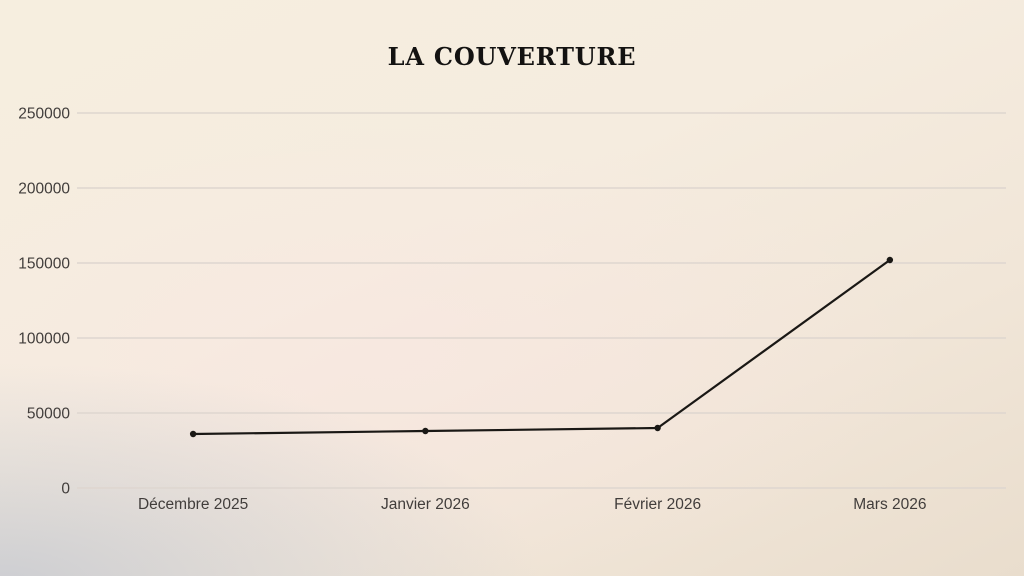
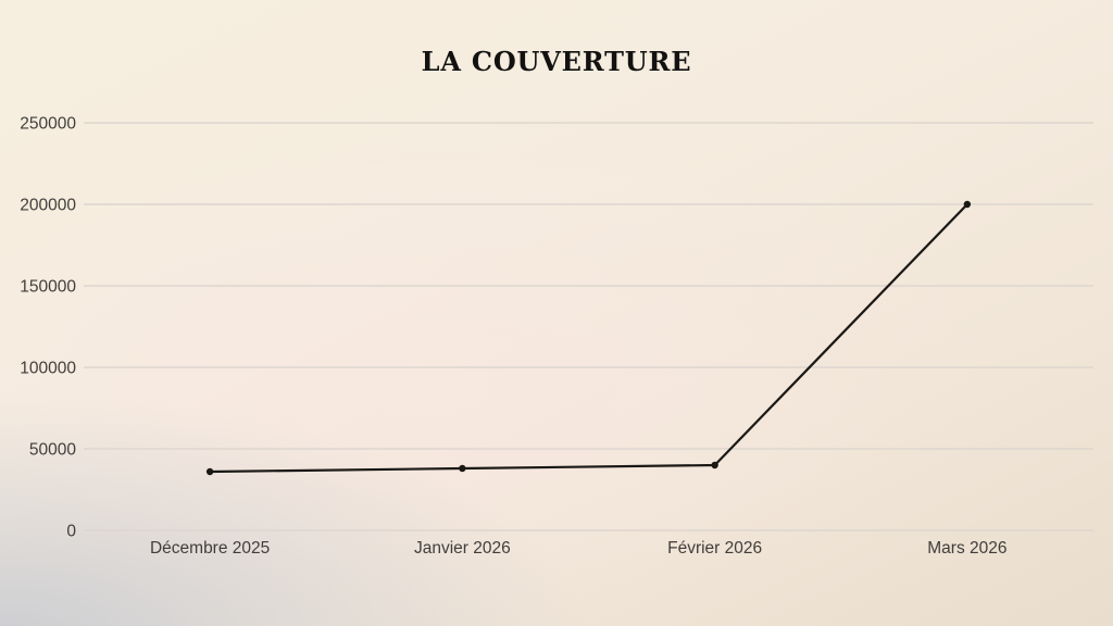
Mars 2026: 152000 -> 200000
